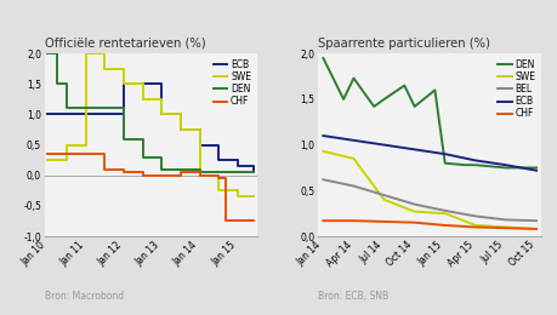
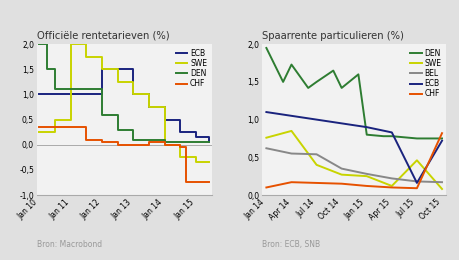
Spaarrente particulieren (%)/SWE/Jan 14: 0,93 -> 0,76
Spaarrente particulieren (%)/CHF/Jan 14: 0,17 -> 0,10
Spaarrente particulieren (%)/BEL/Jul 14: 0,45 -> 0,54
Spaarrente particulieren (%)/SWE/Jul 15: 0,10 -> 0,46
Spaarrente particulieren (%)/ECB/Jul 15: 0,78 -> 0,16
Spaarrente particulieren (%)/CHF/Oct 15: 0,08 -> 0,82
